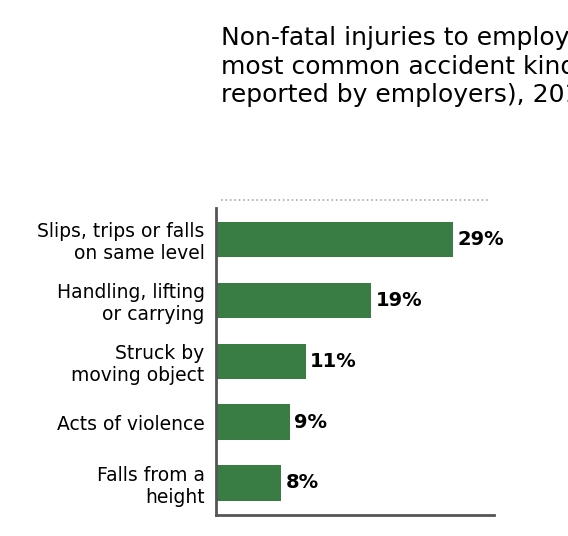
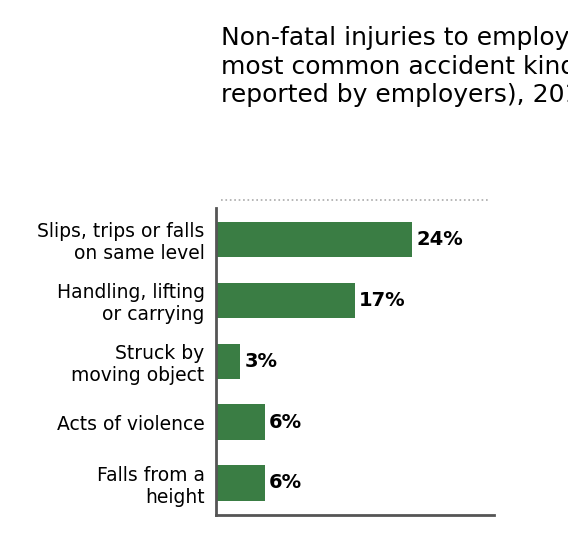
Slips, trips or falls on same level: 29% -> 24%
Handling, lifting or carrying: 19% -> 17%
Struck by moving object: 11% -> 3%
Acts of violence: 9% -> 6%
Falls from a height: 8% -> 6%
